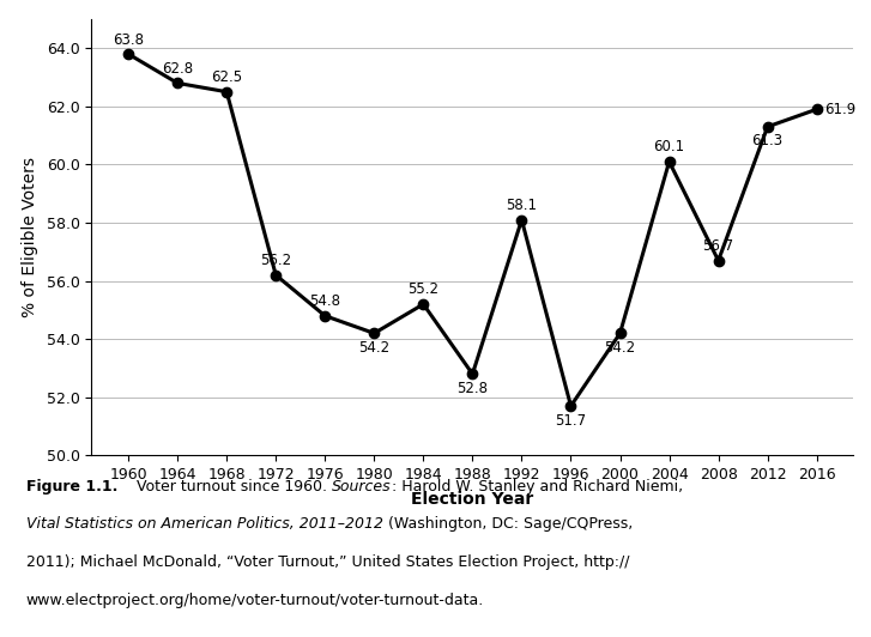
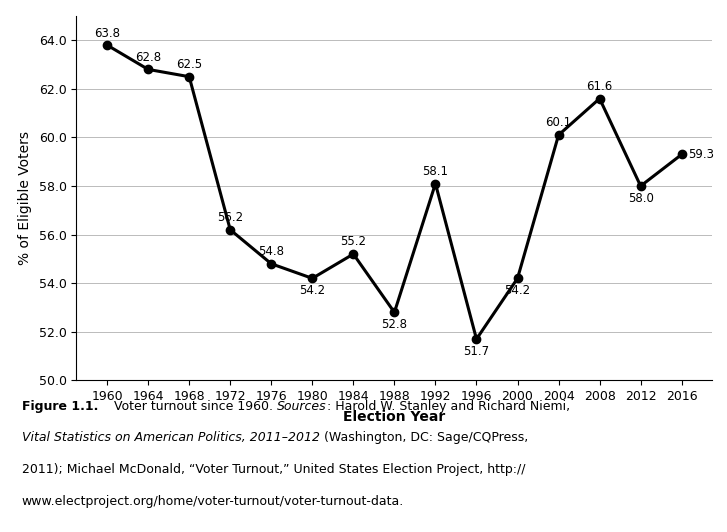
2008: 56.7 -> 61.6
2012: 61.3 -> 58.0
2016: 61.9 -> 59.3
